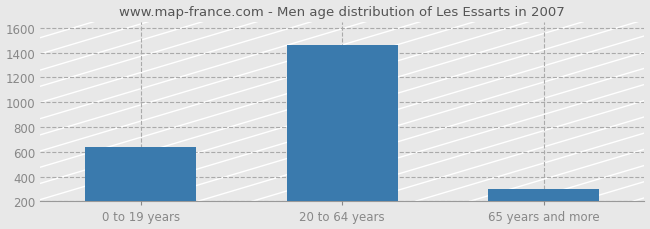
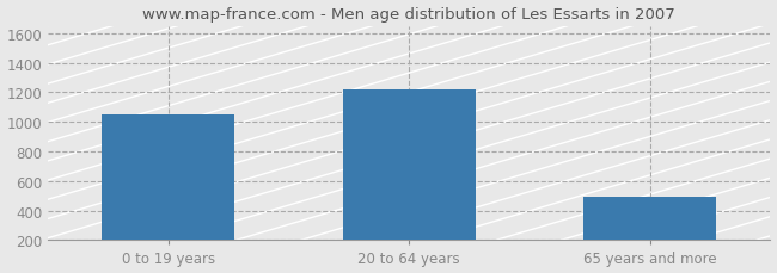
0 to 19 years: 640 -> 1050
20 to 64 years: 1460 -> 1220
65 years and more: 300 -> 490
